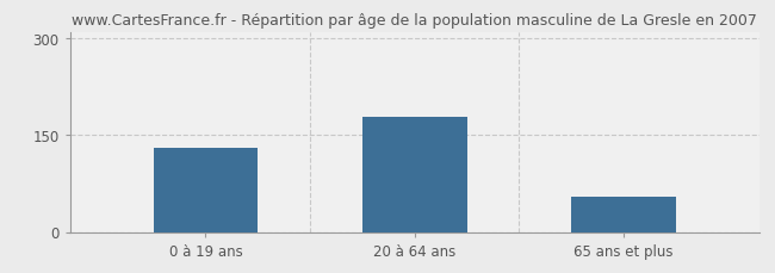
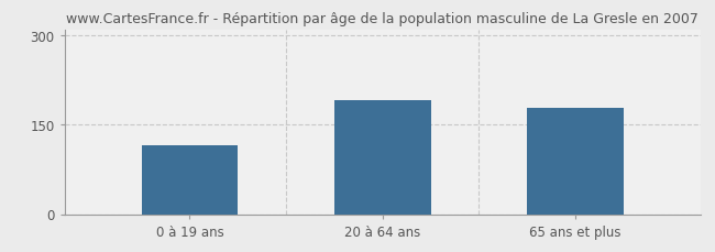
0 à 19 ans: 130 -> 116
20 à 64 ans: 178 -> 192
65 ans et plus: 55 -> 178
